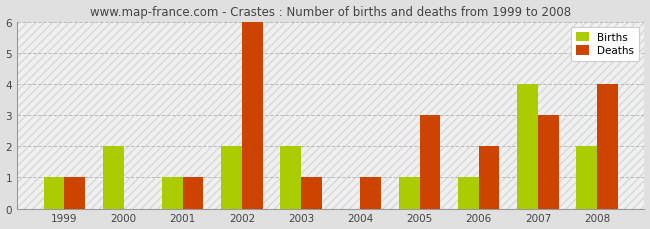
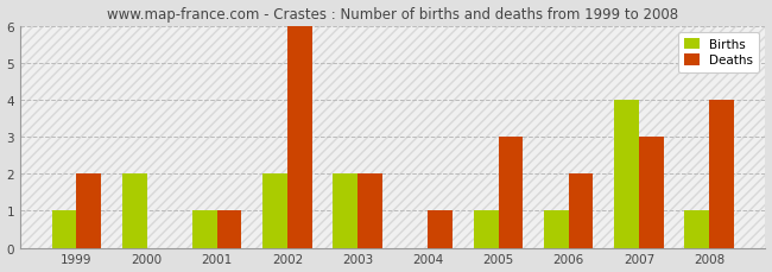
Deaths/1999: 1 -> 2
Deaths/2003: 1 -> 2
Births/2008: 2 -> 1
